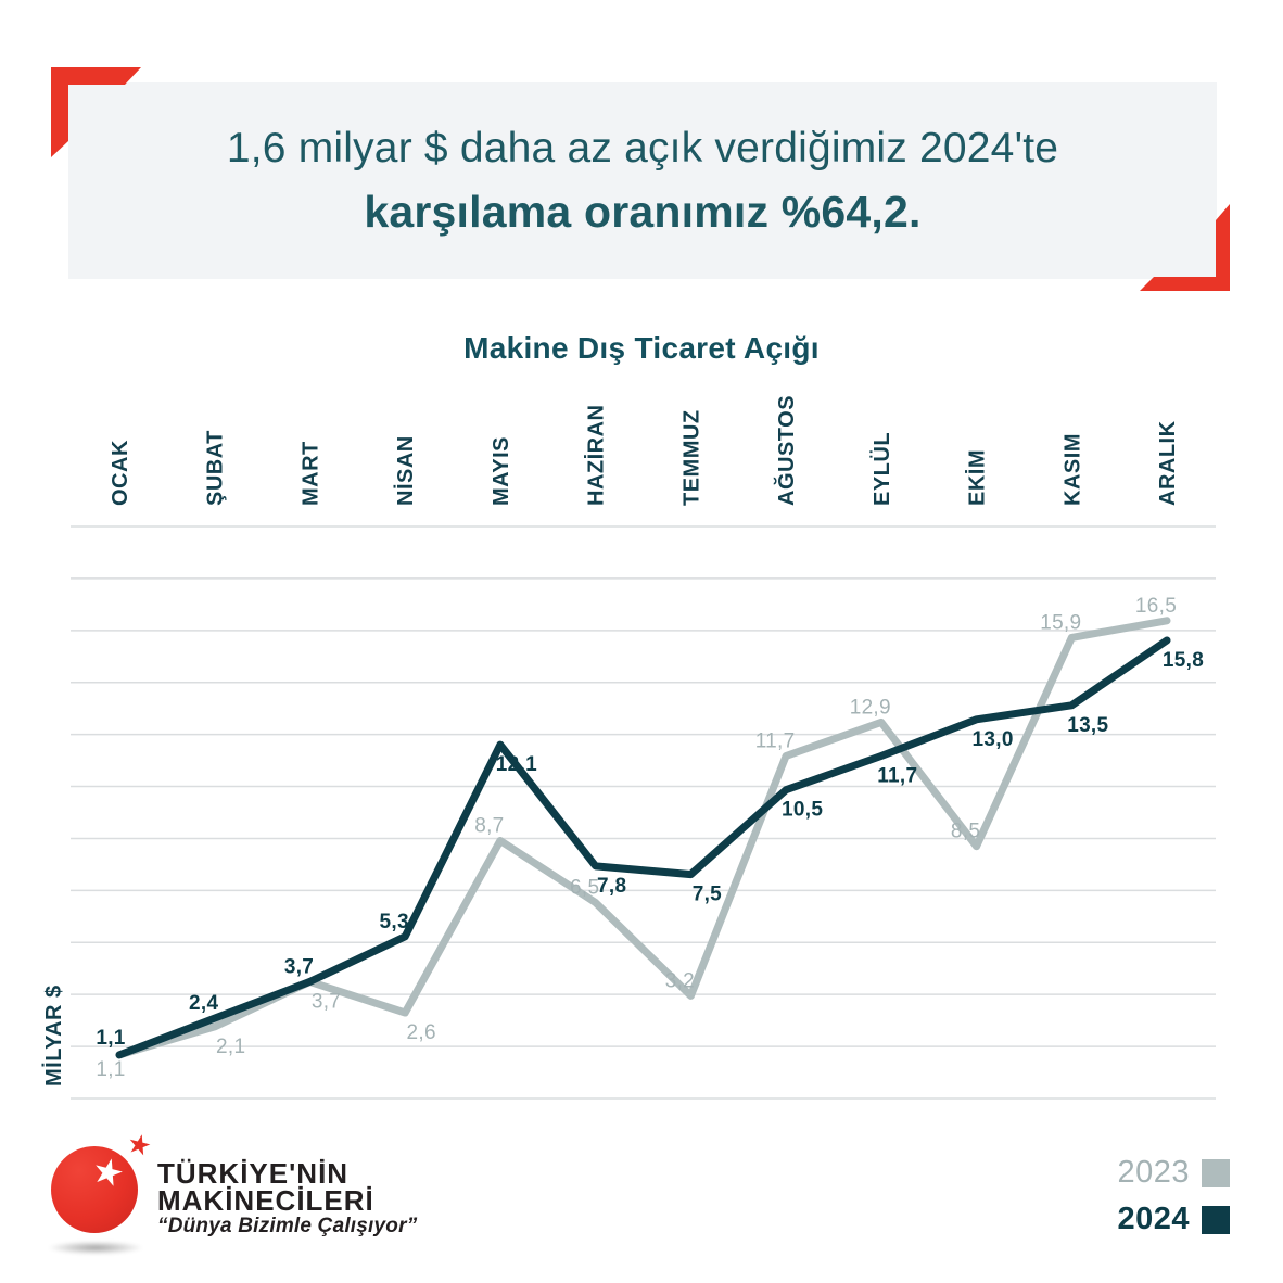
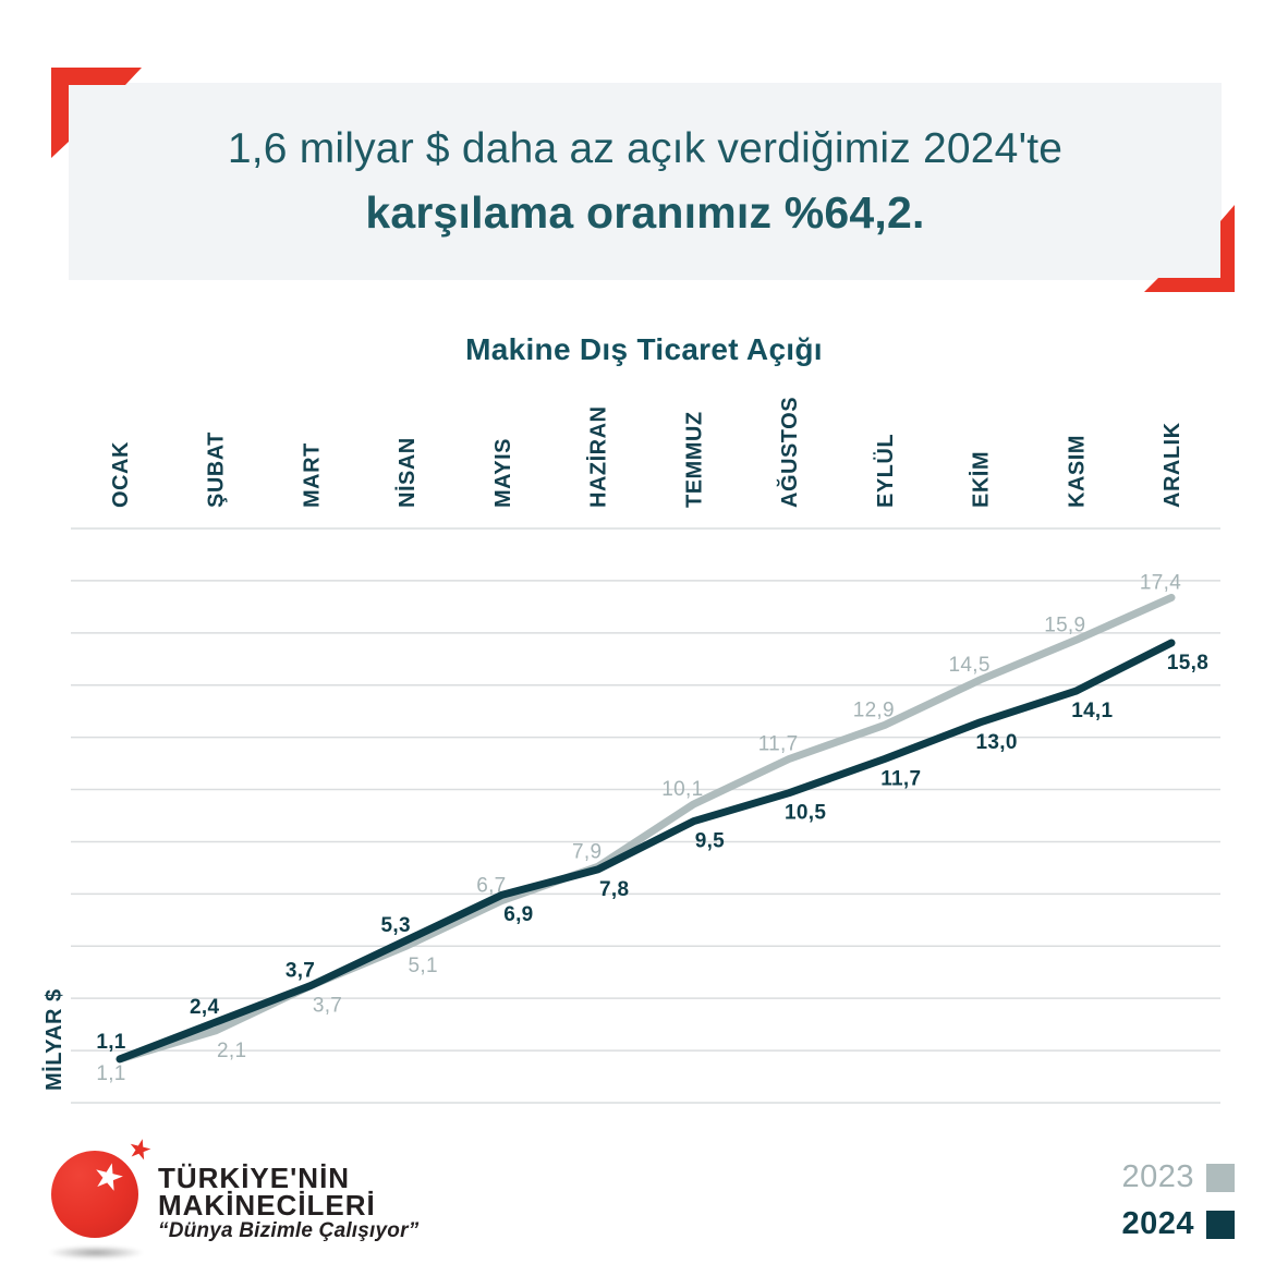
2023/NİSAN: 2,6 -> 5,1
2023/MAYIS: 8,7 -> 6,7
2024/MAYIS: 12,1 -> 6,9
2023/HAZİRAN: 6,5 -> 7,9
2023/TEMMUZ: 3,2 -> 10,1
2024/TEMMUZ: 7,5 -> 9,5
2023/EKİM: 8,5 -> 14,5
2024/KASIM: 13,5 -> 14,1
2023/ARALIK: 16,5 -> 17,4
